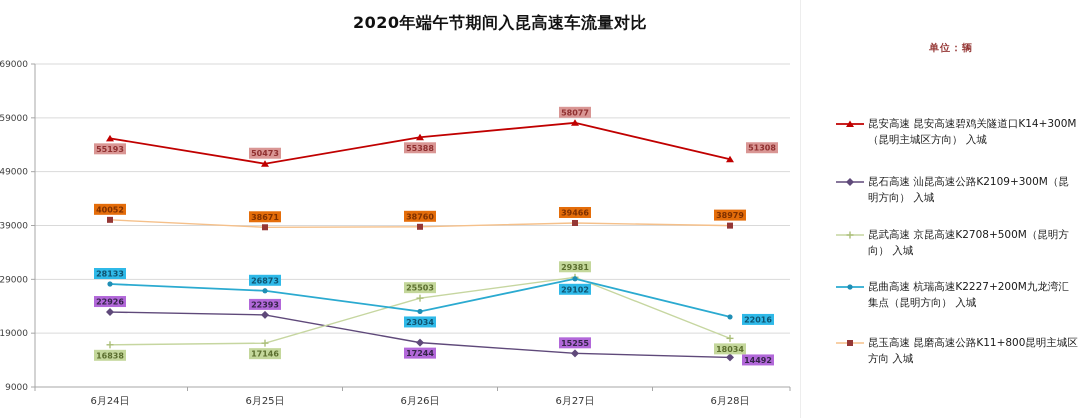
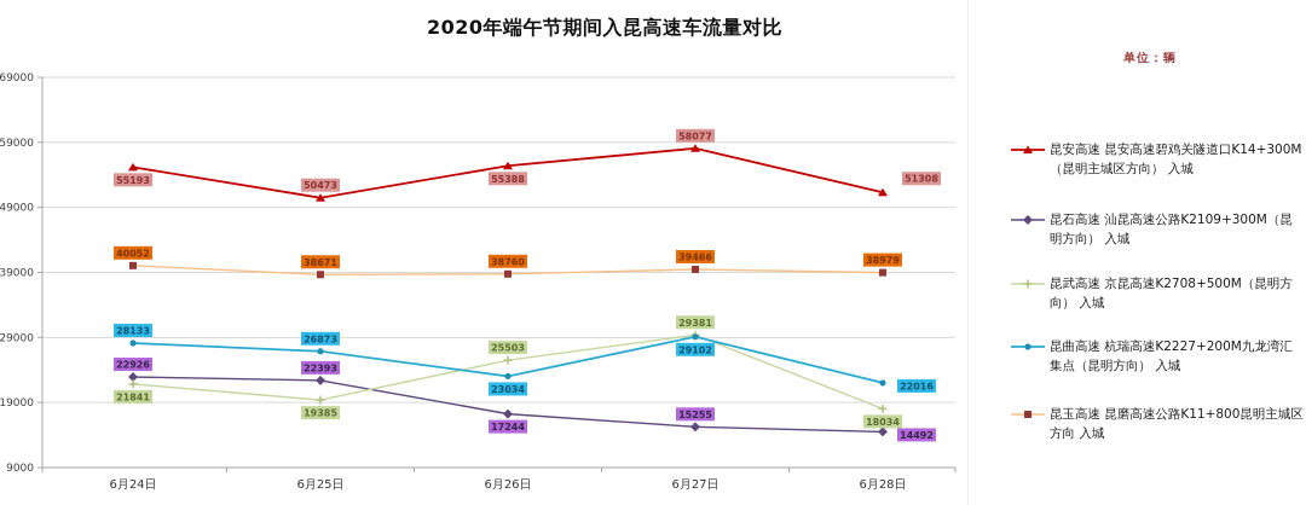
昆武高速 京昆高速K2708+500M（昆明方向） 入城/6月24日: 16838 -> 21841
昆武高速 京昆高速K2708+500M（昆明方向） 入城/6月25日: 17146 -> 19385
